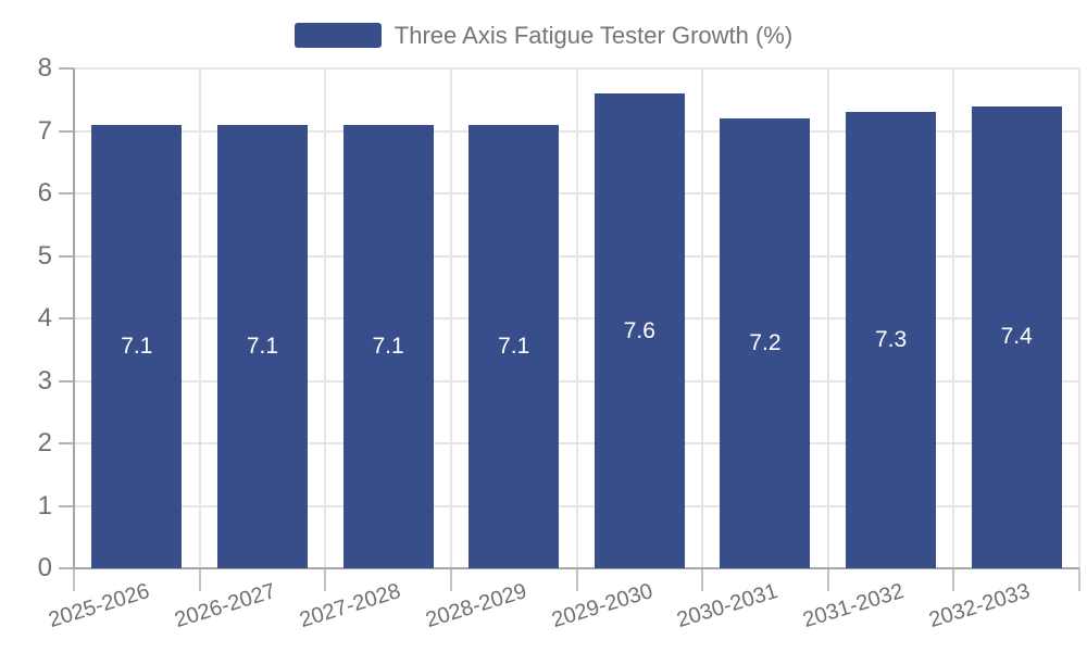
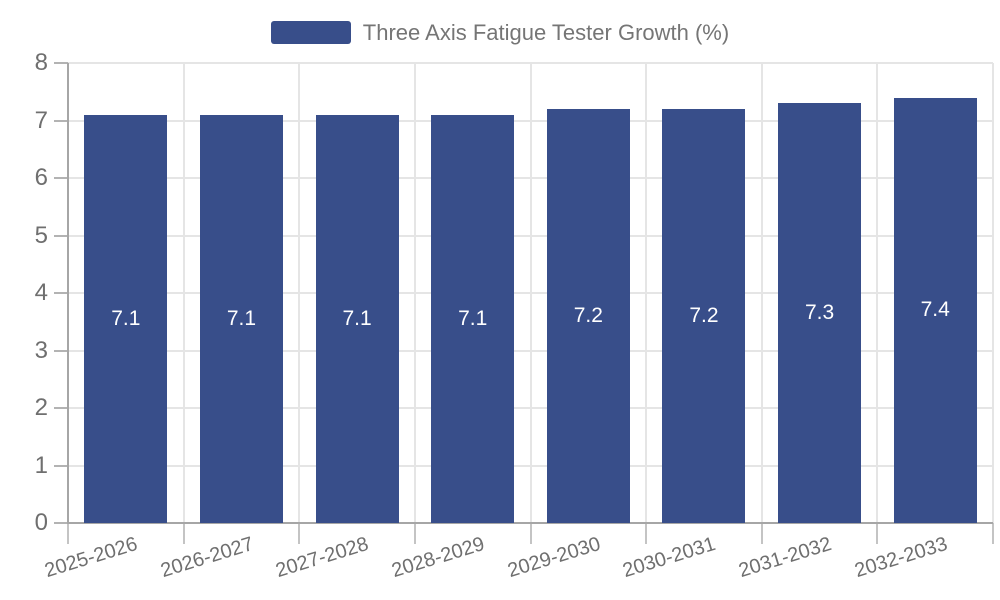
2029-2030: 7.6 -> 7.2
